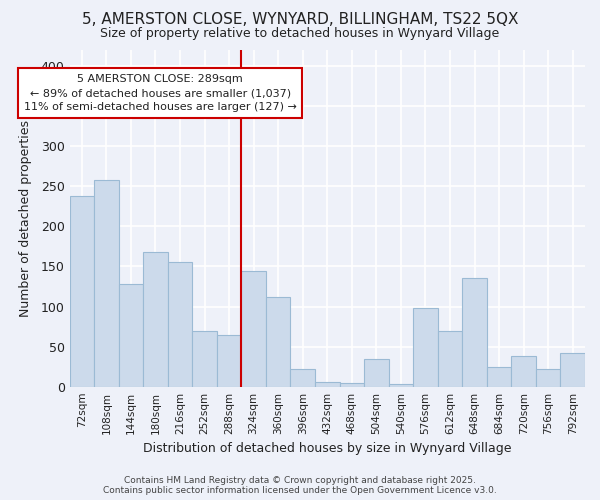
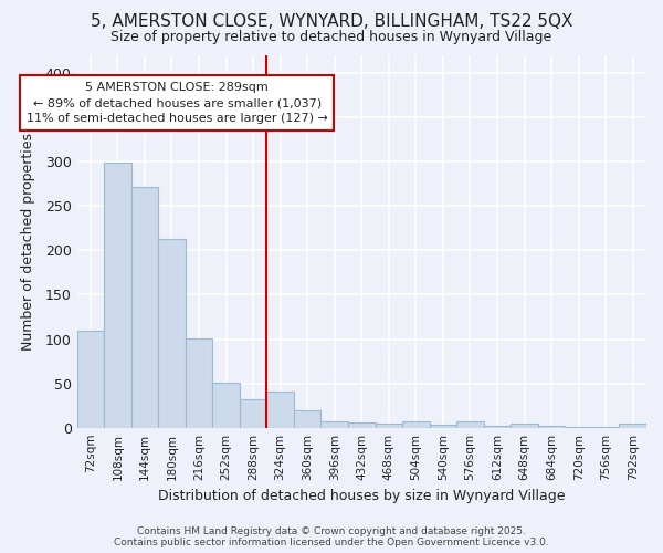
72sqm: 238 -> 110
108sqm: 258 -> 299
144sqm: 128 -> 272
180sqm: 168 -> 213
216sqm: 156 -> 101
252sqm: 70 -> 51
288sqm: 64 -> 32
324sqm: 144 -> 41
360sqm: 112 -> 20
396sqm: 22 -> 7
504sqm: 34 -> 7
576sqm: 98 -> 7
612sqm: 70 -> 2
648sqm: 136 -> 4
684sqm: 24 -> 2
720sqm: 38 -> 1
756sqm: 22 -> 1
792sqm: 42 -> 4
